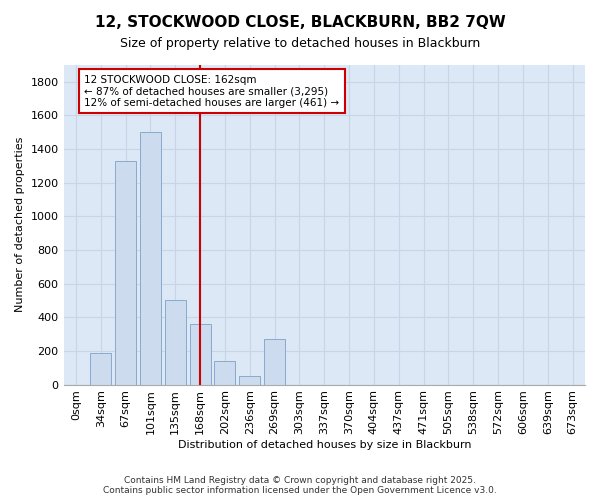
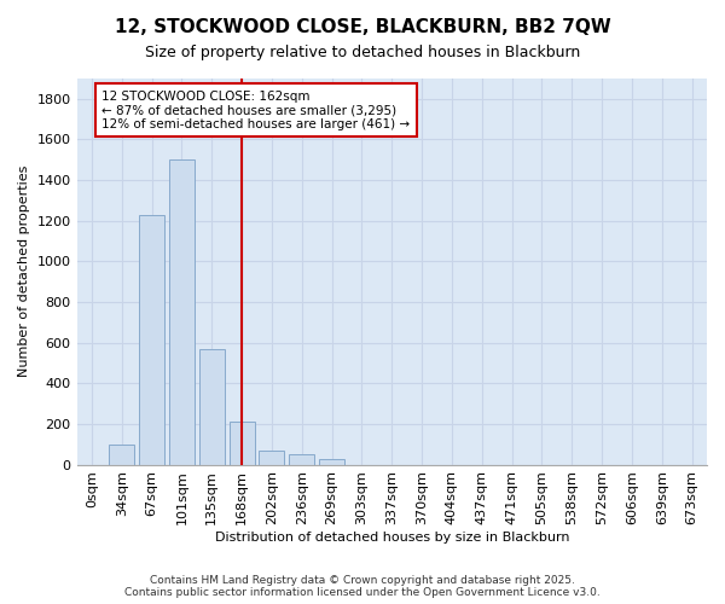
34sqm: 190 -> 100
67sqm: 1330 -> 1230
135sqm: 500 -> 570
168sqm: 360 -> 210
202sqm: 140 -> 70
269sqm: 270 -> 30
